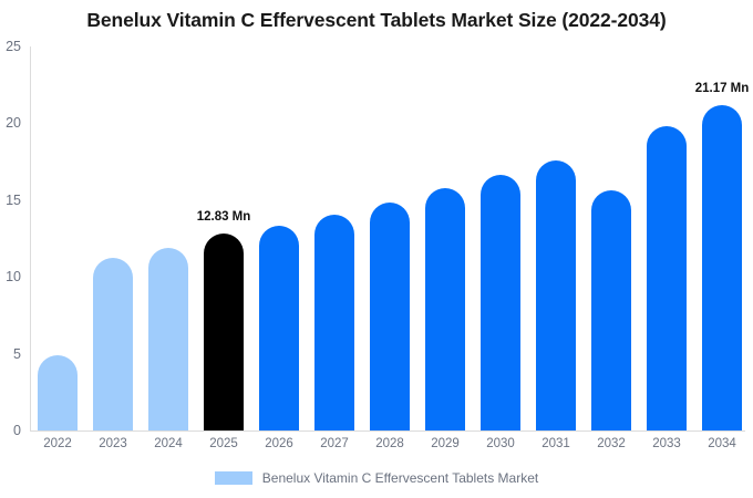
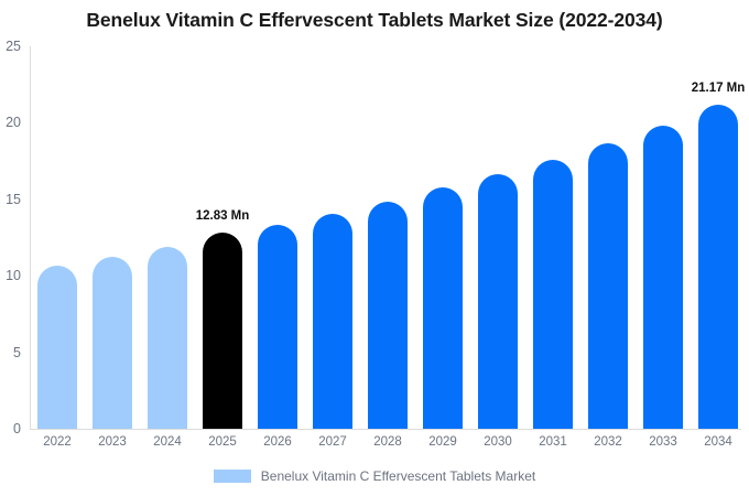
2022: 4.9 -> 10.7
2032: 15.6 -> 18.7
